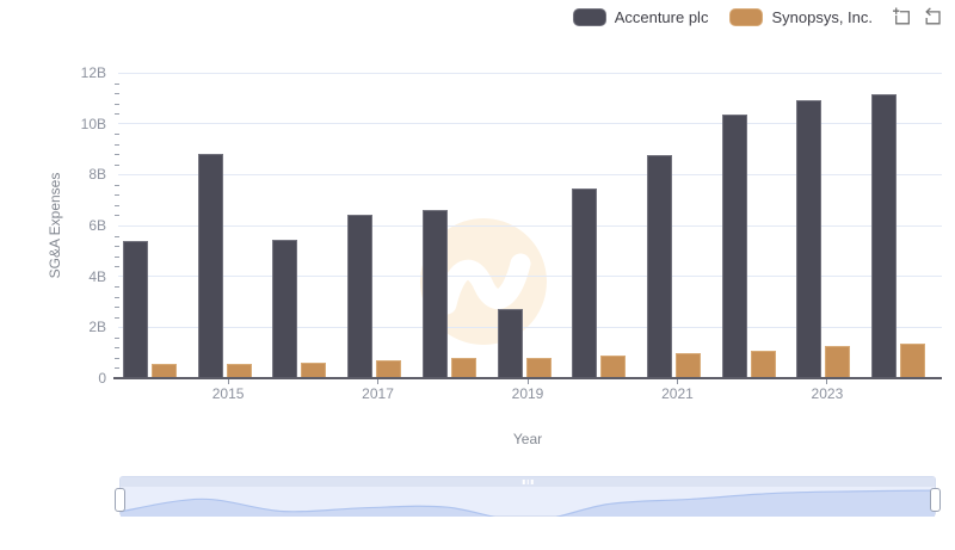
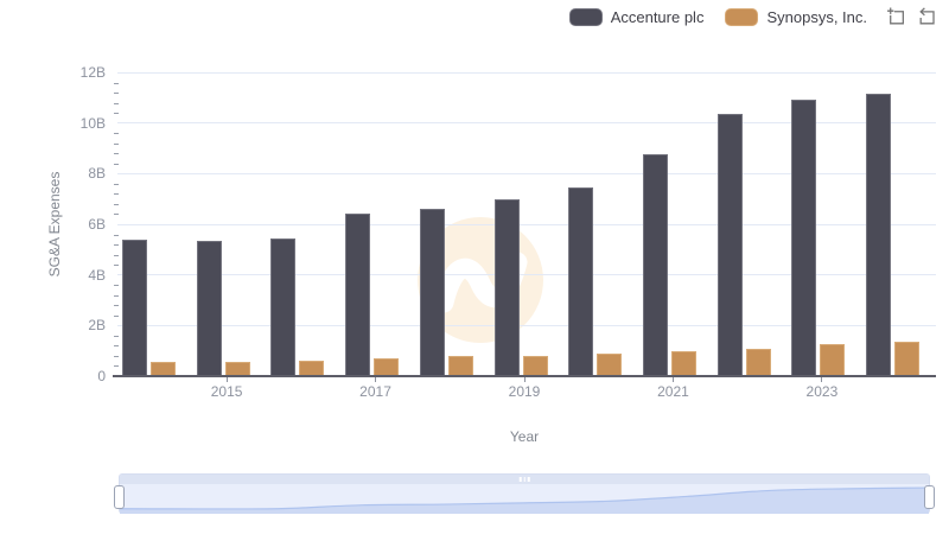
Accenture plc/2015: 8.8B -> 5.3B
Accenture plc/2019: 2.7B -> 7.0B
